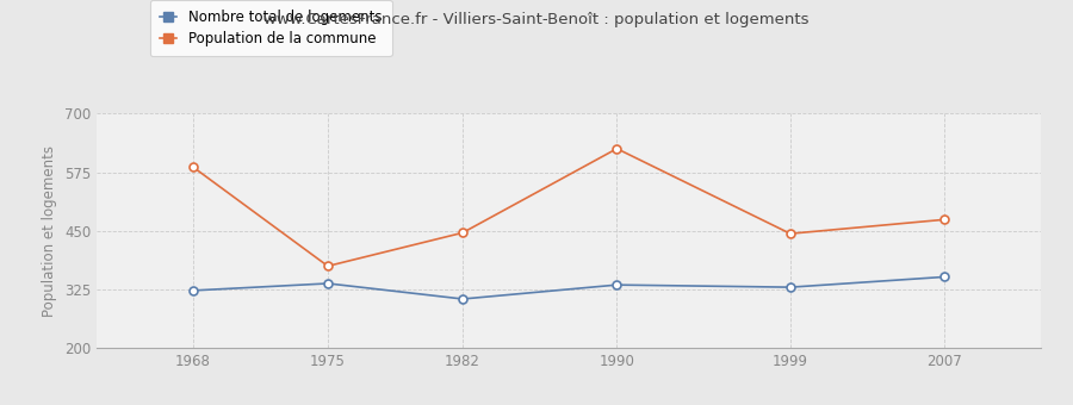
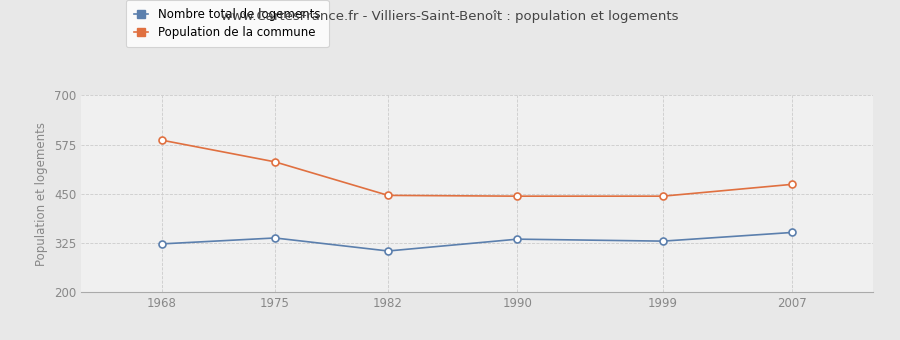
Population de la commune/1975: 375 -> 531
Population de la commune/1990: 625 -> 444
